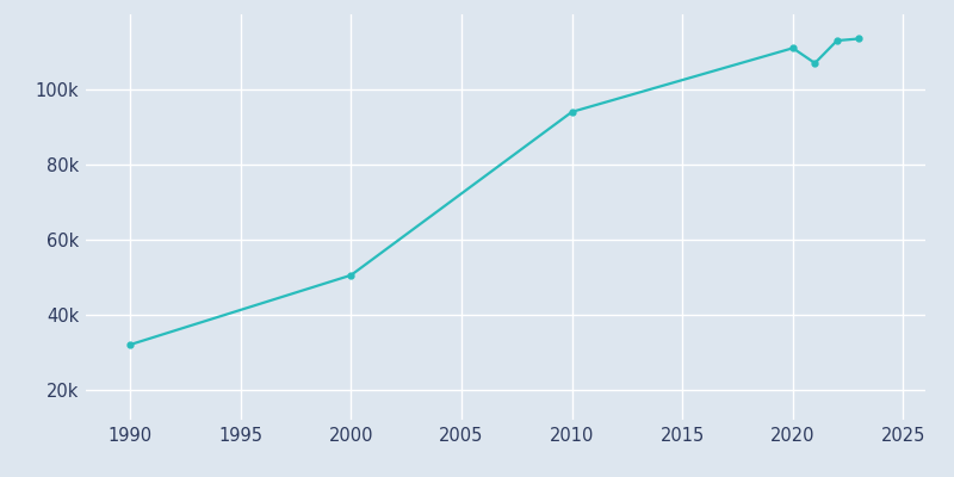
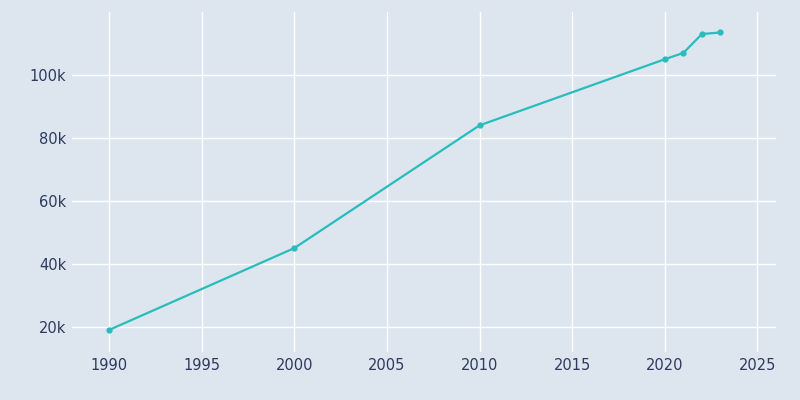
1990: 32.0k -> 19.0k
2000: 50.5k -> 45.0k
2010: 94.0k -> 84.0k
2020: 111.0k -> 105.0k
